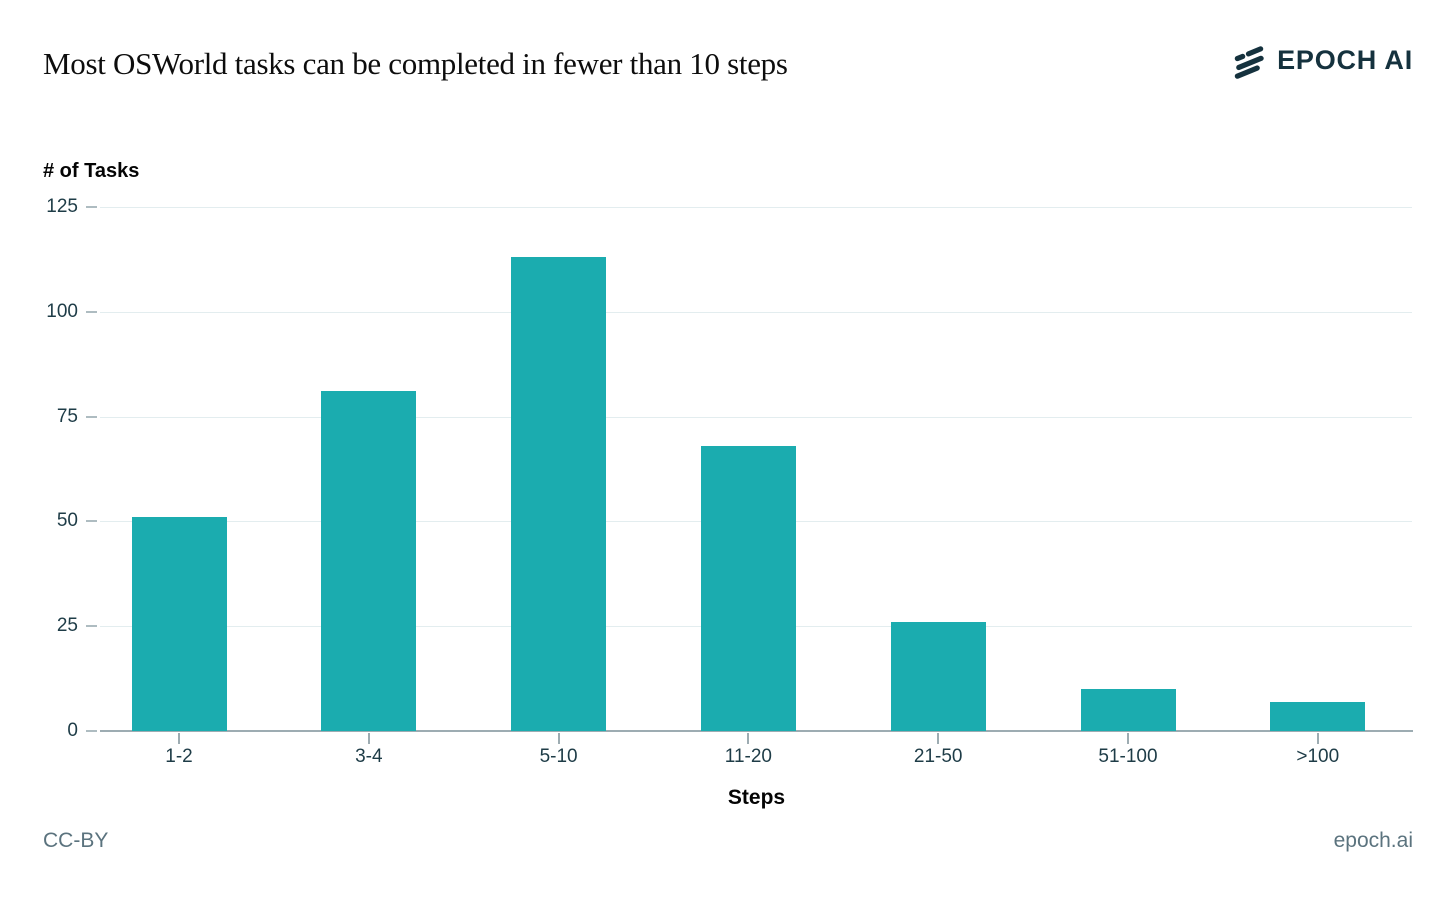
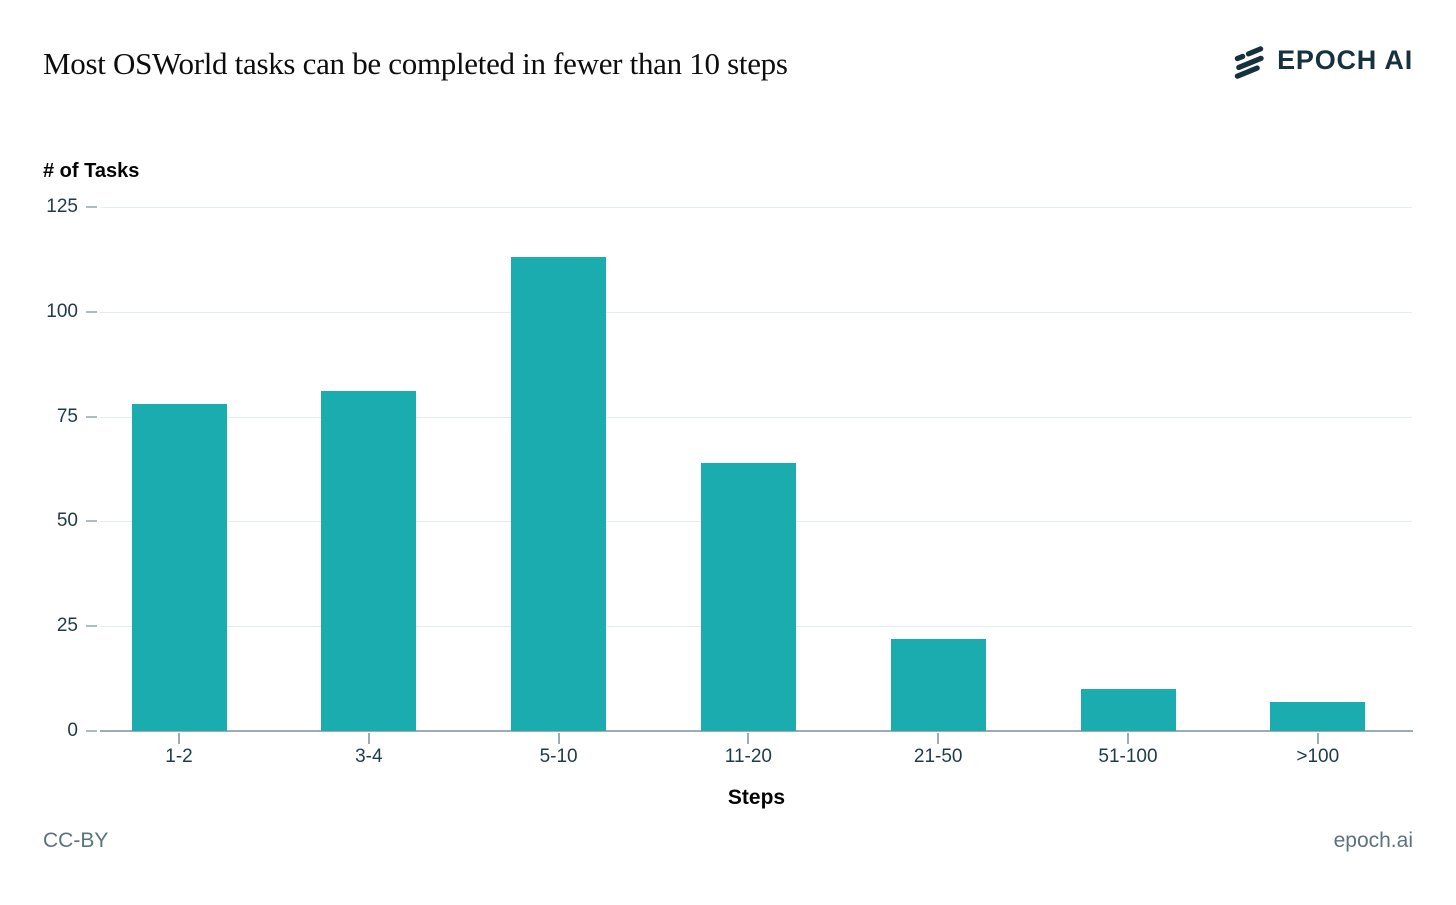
1-2: 51 -> 78
11-20: 68 -> 64
21-50: 26 -> 22
